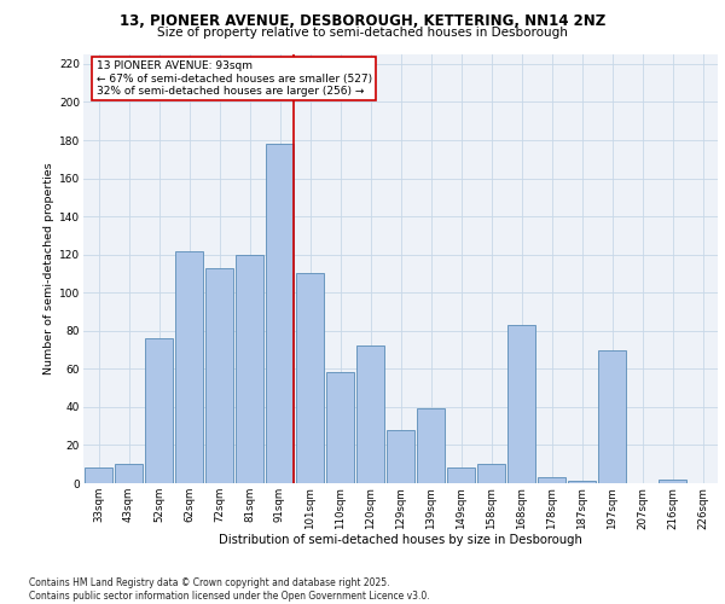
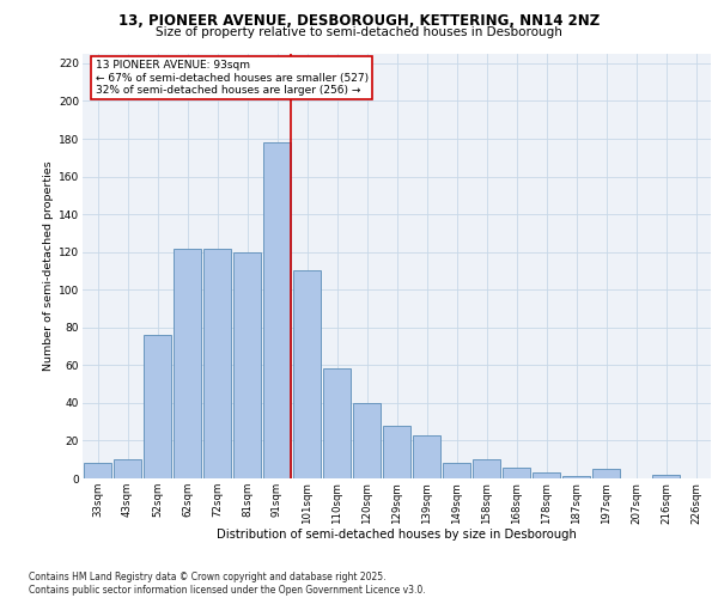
72sqm: 113 -> 122
120sqm: 72 -> 40
139sqm: 39 -> 23
168sqm: 83 -> 6
197sqm: 70 -> 5
